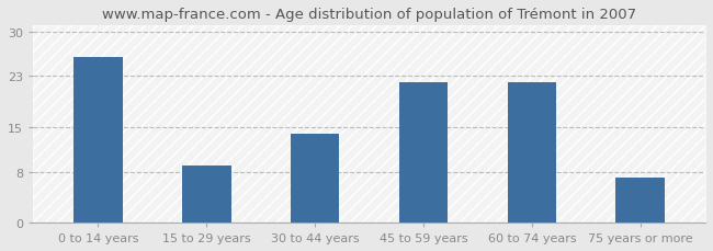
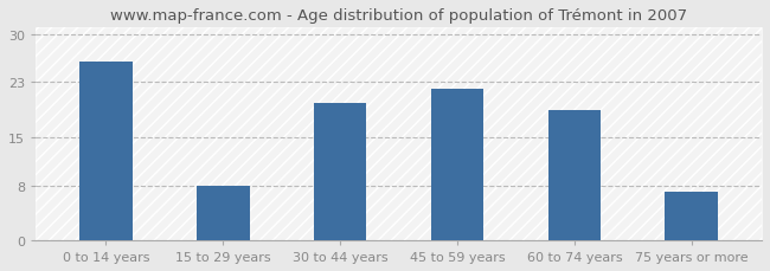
15 to 29 years: 9 -> 8
30 to 44 years: 14 -> 20
60 to 74 years: 22 -> 19
